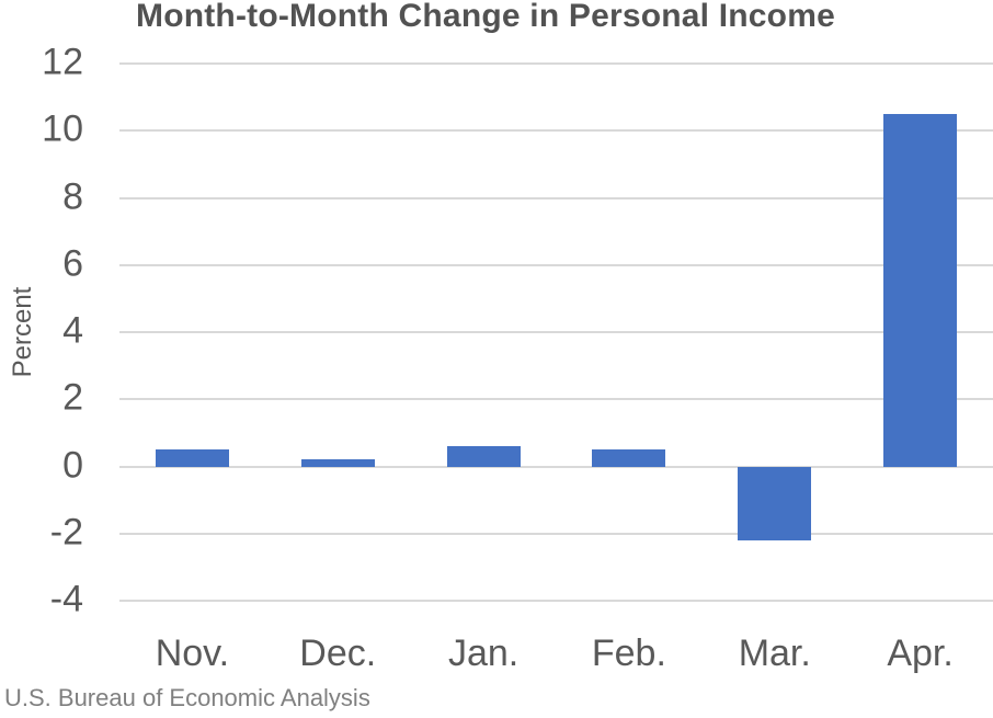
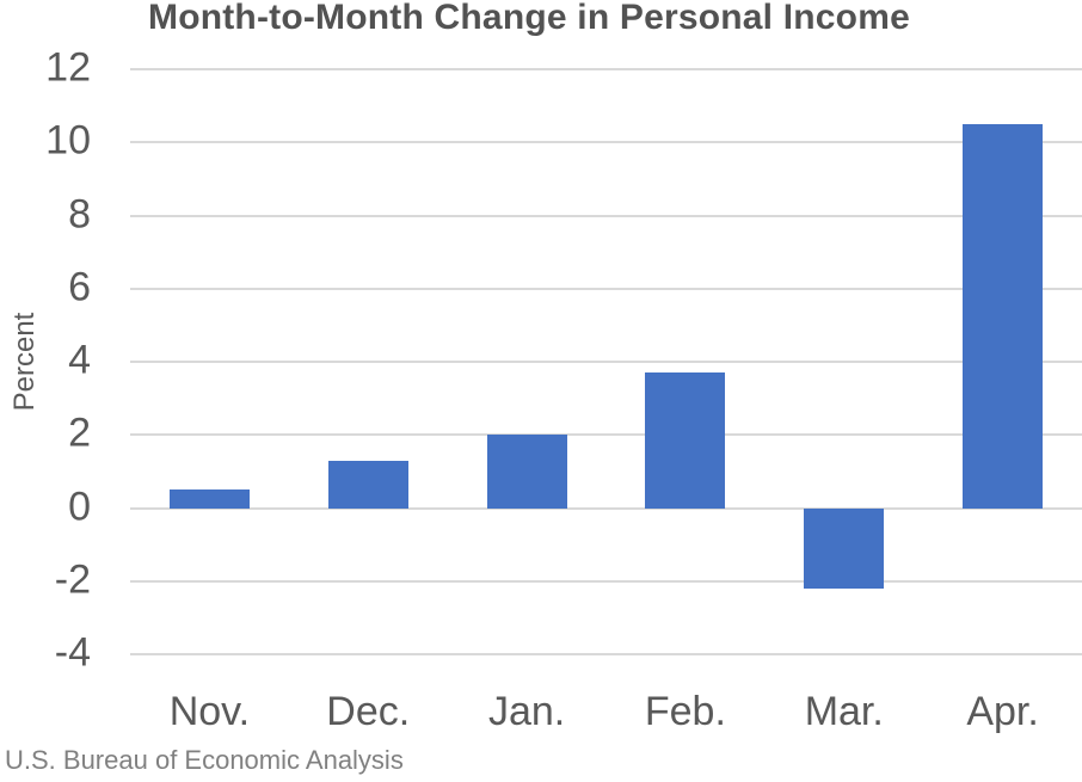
Dec.: 0.2 -> 1.3
Jan.: 0.6 -> 2.0
Feb.: 0.5 -> 3.7
